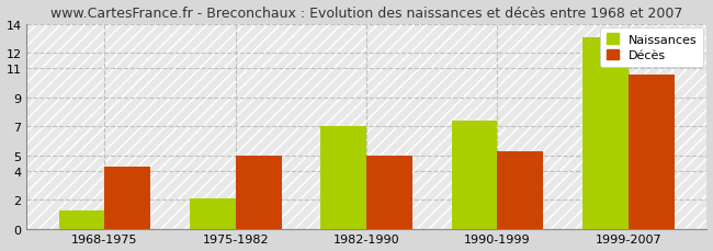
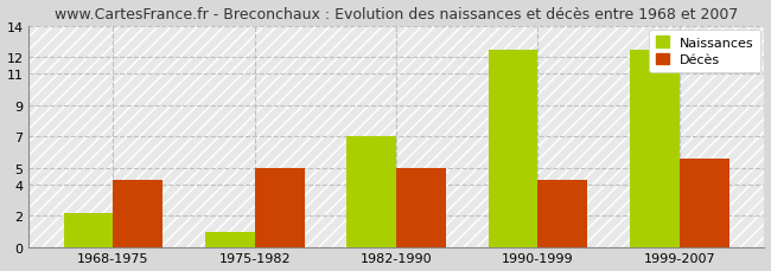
Naissances/1968-1975: 1.3 -> 2.2
Naissances/1975-1982: 2.1 -> 1.0
Naissances/1990-1999: 7.4 -> 12.5
Décès/1990-1999: 5.3 -> 4.3
Naissances/1999-2007: 13.1 -> 12.5
Décès/1999-2007: 10.5 -> 5.6
